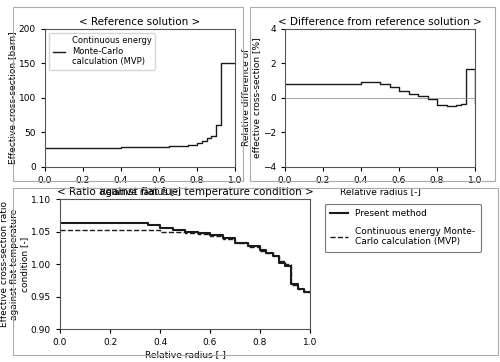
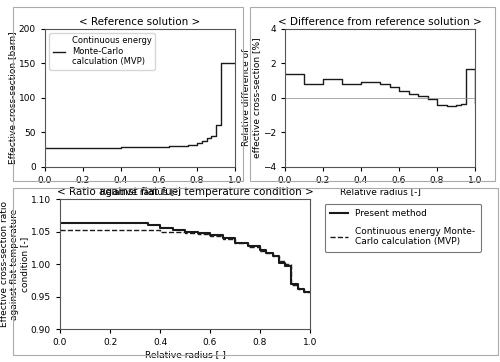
< Difference from reference solution >/0.0: 0.8 -> 1.4
< Difference from reference solution >/0.2: 0.8 -> 1.1
